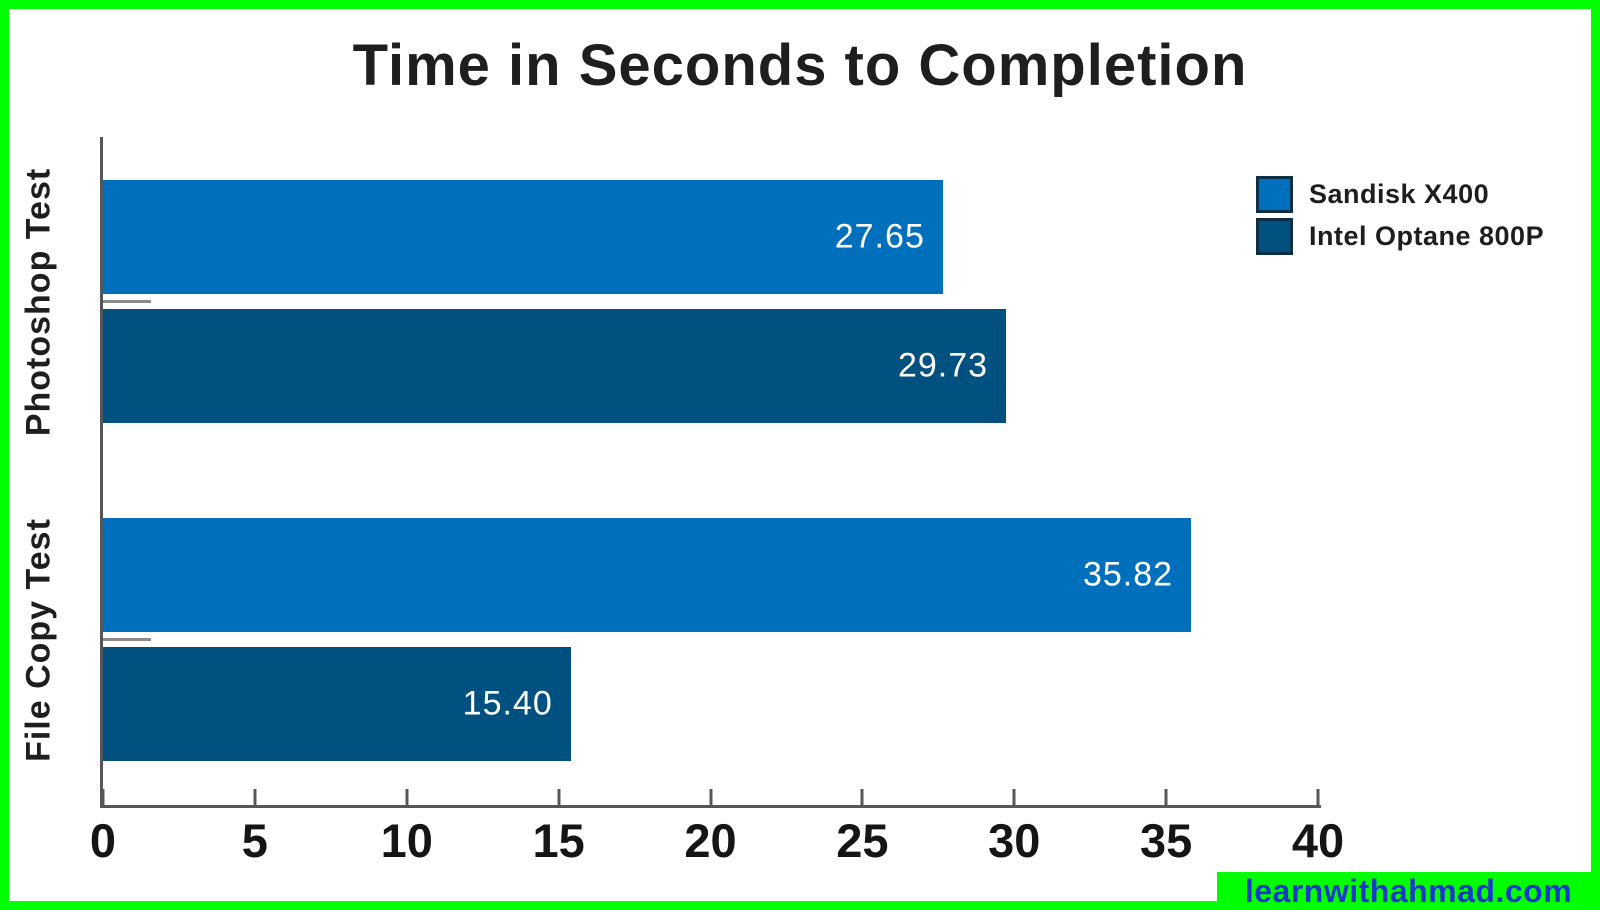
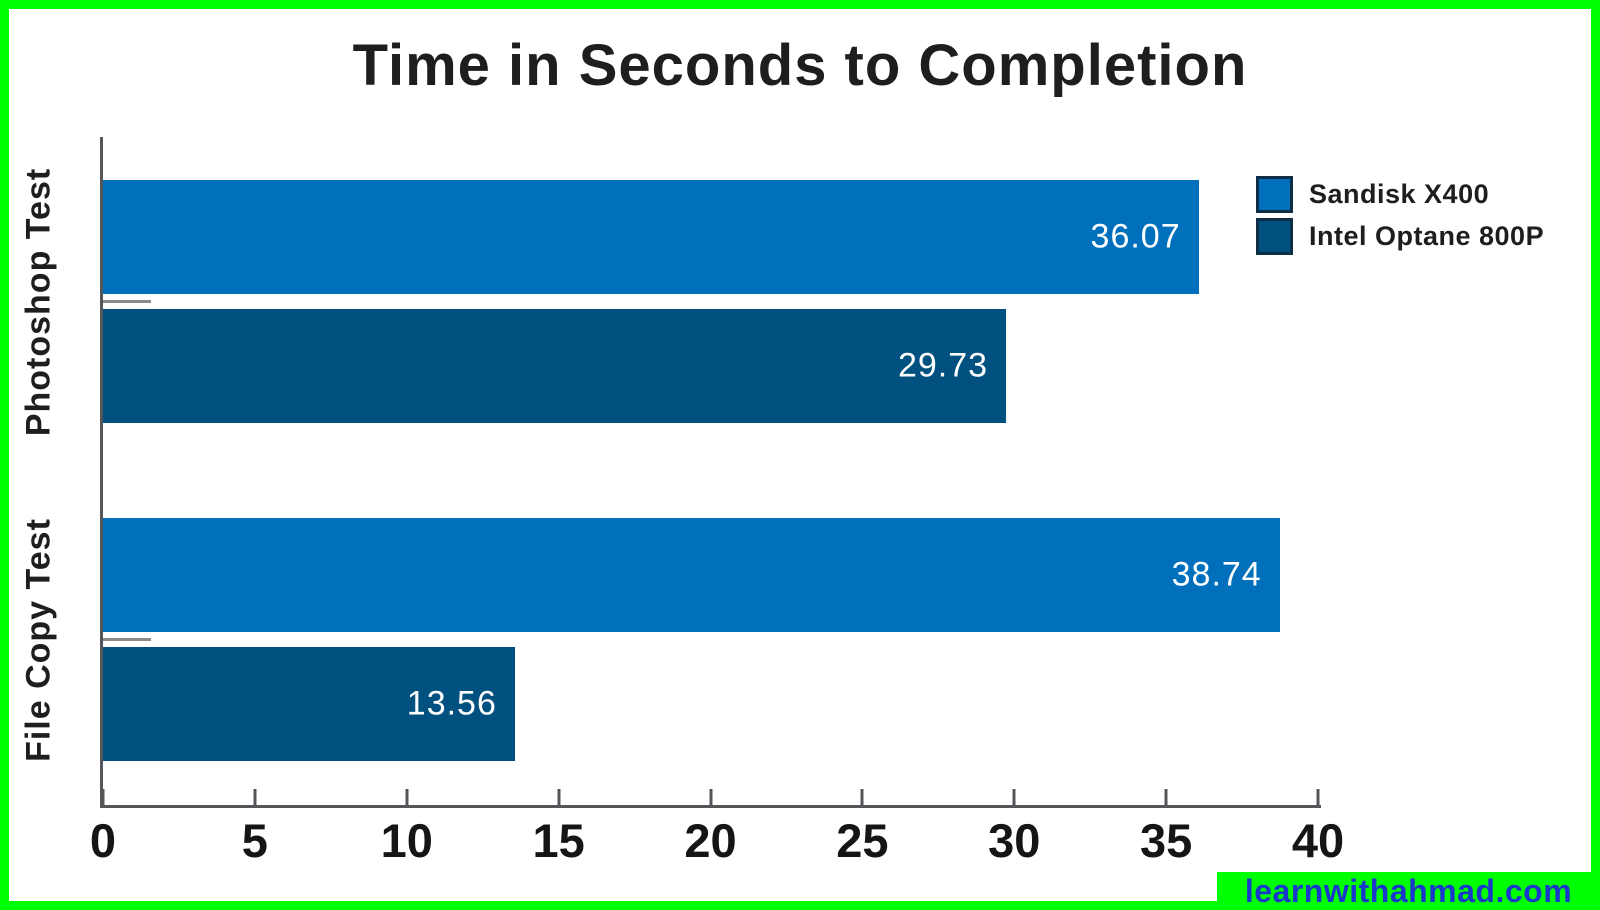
Sandisk X400/Photoshop Test: 27.65 -> 36.07
Sandisk X400/File Copy Test: 35.82 -> 38.74
Intel Optane 800P/File Copy Test: 15.40 -> 13.56
